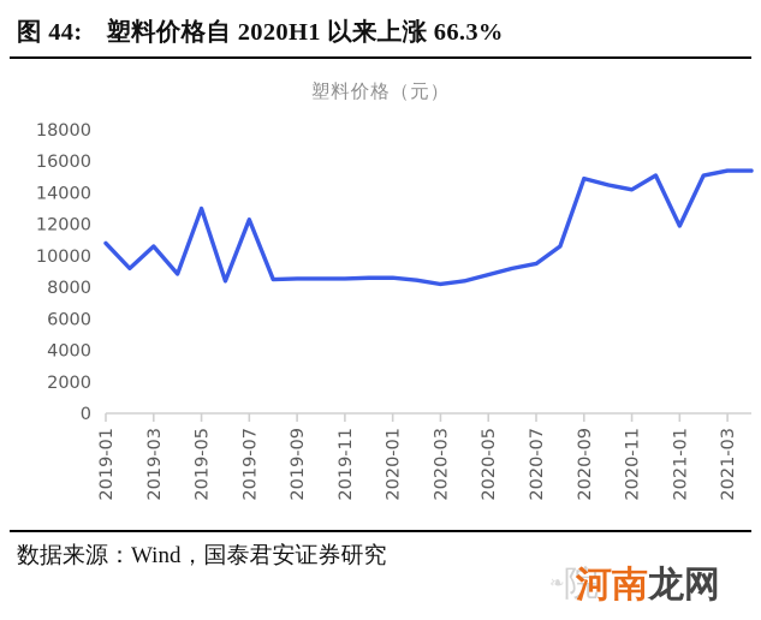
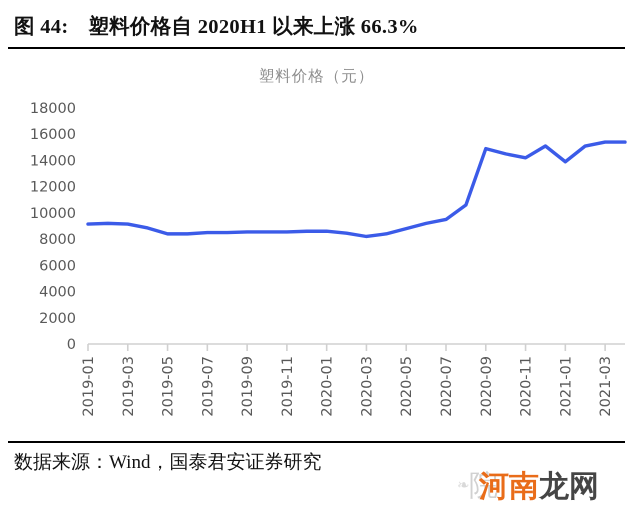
2019-01: 10800 -> 9200
2019-03: 10600 -> 9200
2019-05: 13000 -> 8400
2019-07: 12300 -> 8500
2021-01: 11900 -> 13900
